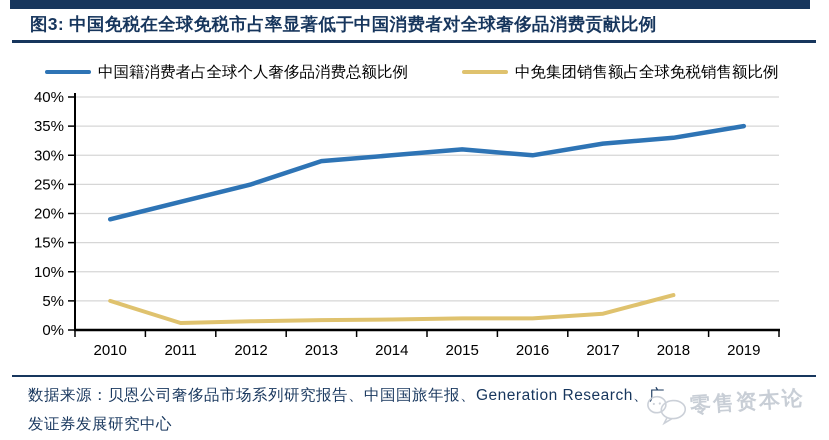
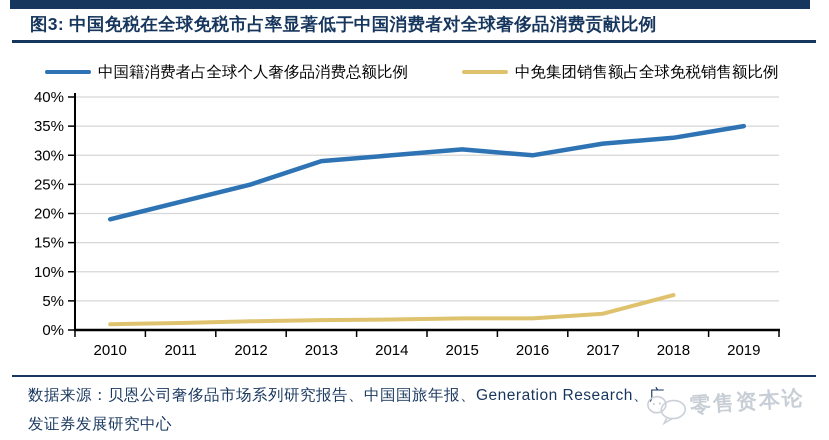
中免集团销售额占全球免税销售额比例/2010: 5% -> 1%
